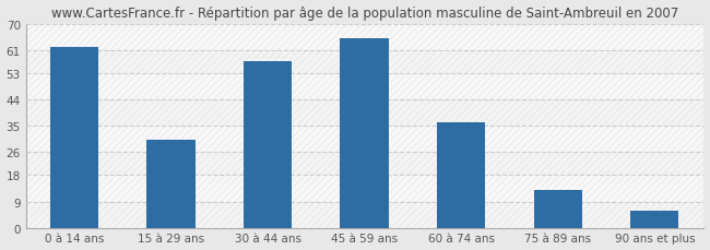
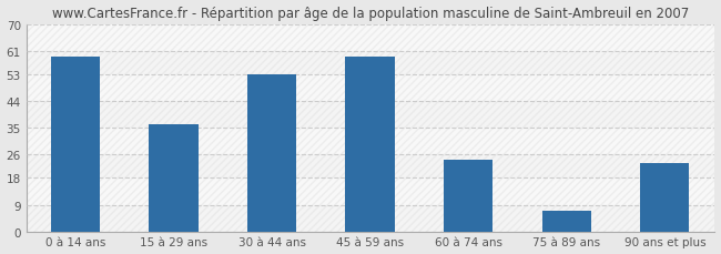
0 à 14 ans: 62 -> 59
15 à 29 ans: 30 -> 36
30 à 44 ans: 57 -> 53
45 à 59 ans: 65 -> 59
60 à 74 ans: 36 -> 24
75 à 89 ans: 13 -> 7
90 ans et plus: 6 -> 23
